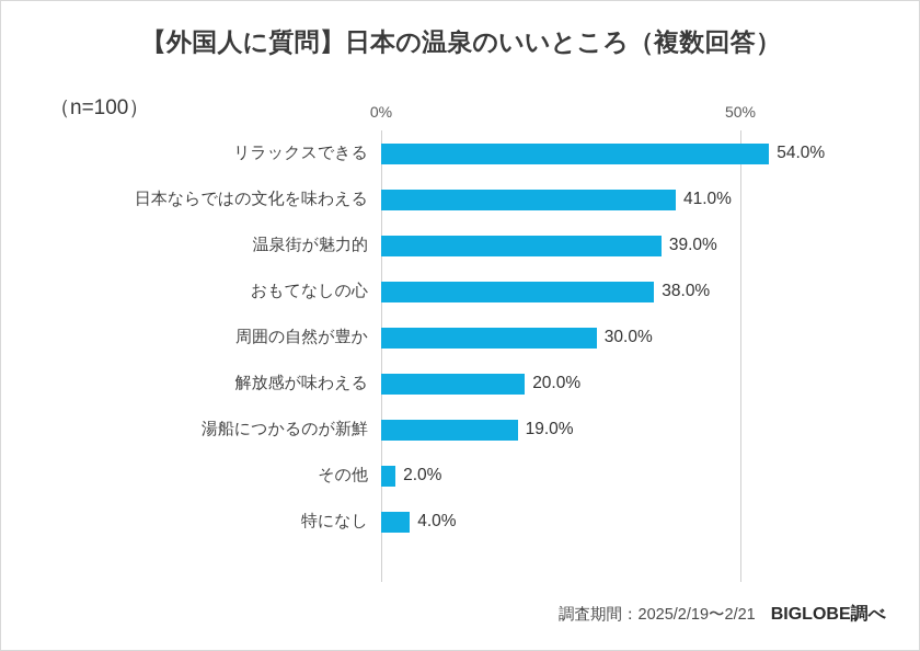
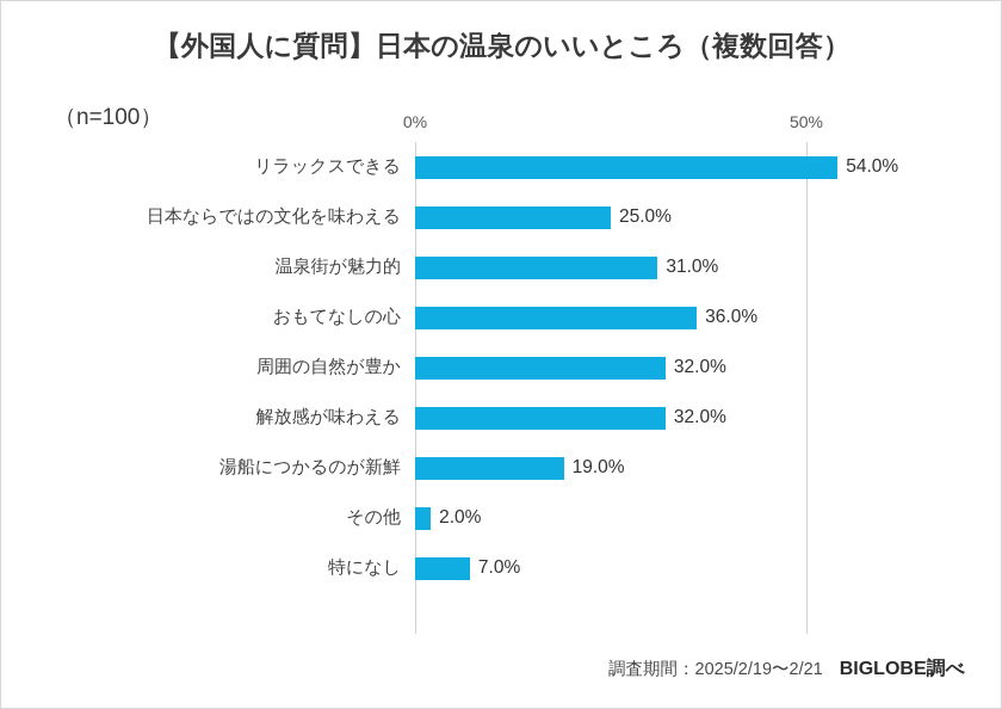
日本ならではの文化を味わえる: 41.0% -> 25.0%
温泉街が魅力的: 39.0% -> 31.0%
おもてなしの心: 38.0% -> 36.0%
周囲の自然が豊か: 30.0% -> 32.0%
解放感が味わえる: 20.0% -> 32.0%
特になし: 4.0% -> 7.0%
